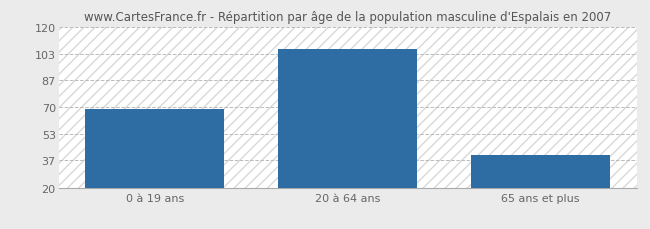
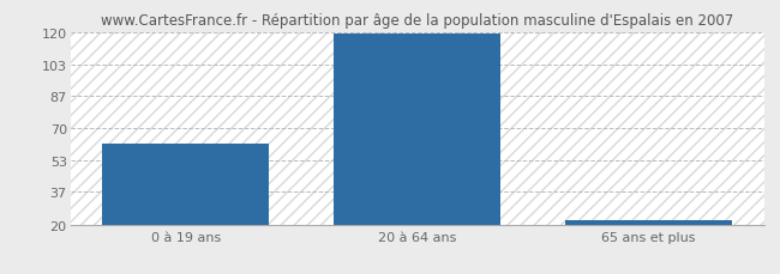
0 à 19 ans: 69 -> 62
20 à 64 ans: 106 -> 119
65 ans et plus: 40 -> 22
